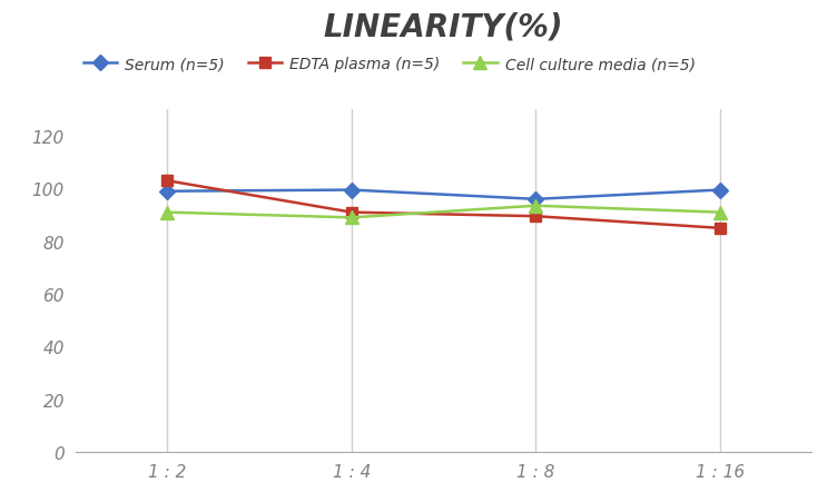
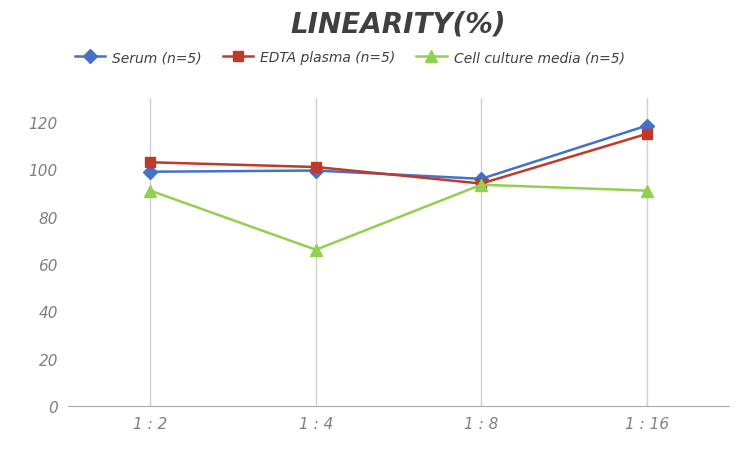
EDTA plasma (n=5)/1 : 4: 91.0 -> 101.0
Cell culture media (n=5)/1 : 4: 89.0 -> 66.0
EDTA plasma (n=5)/1 : 8: 89.5 -> 94.0
Serum (n=5)/1 : 16: 99.5 -> 118.5
EDTA plasma (n=5)/1 : 16: 85.0 -> 115.0
